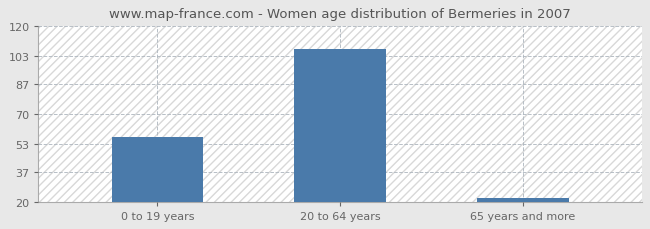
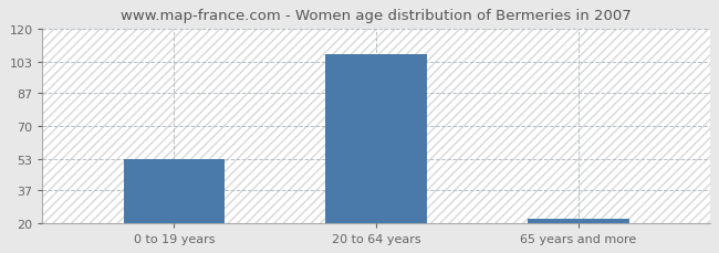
0 to 19 years: 57 -> 53
